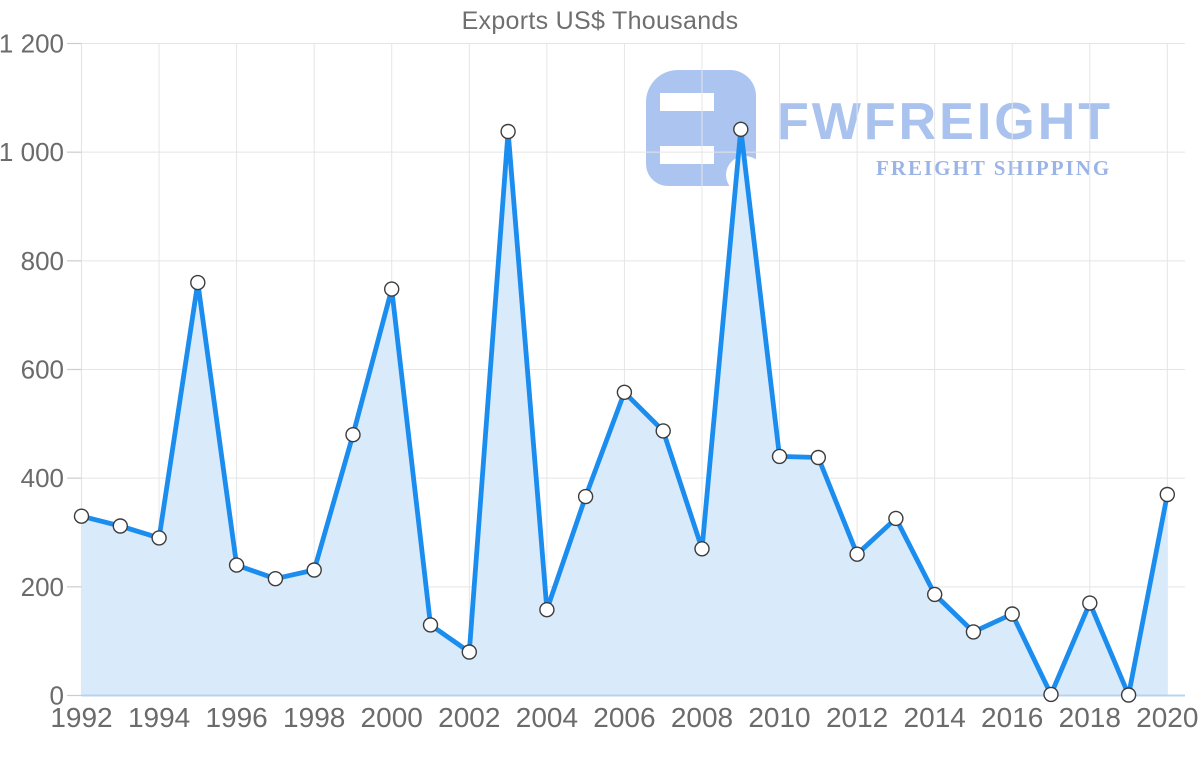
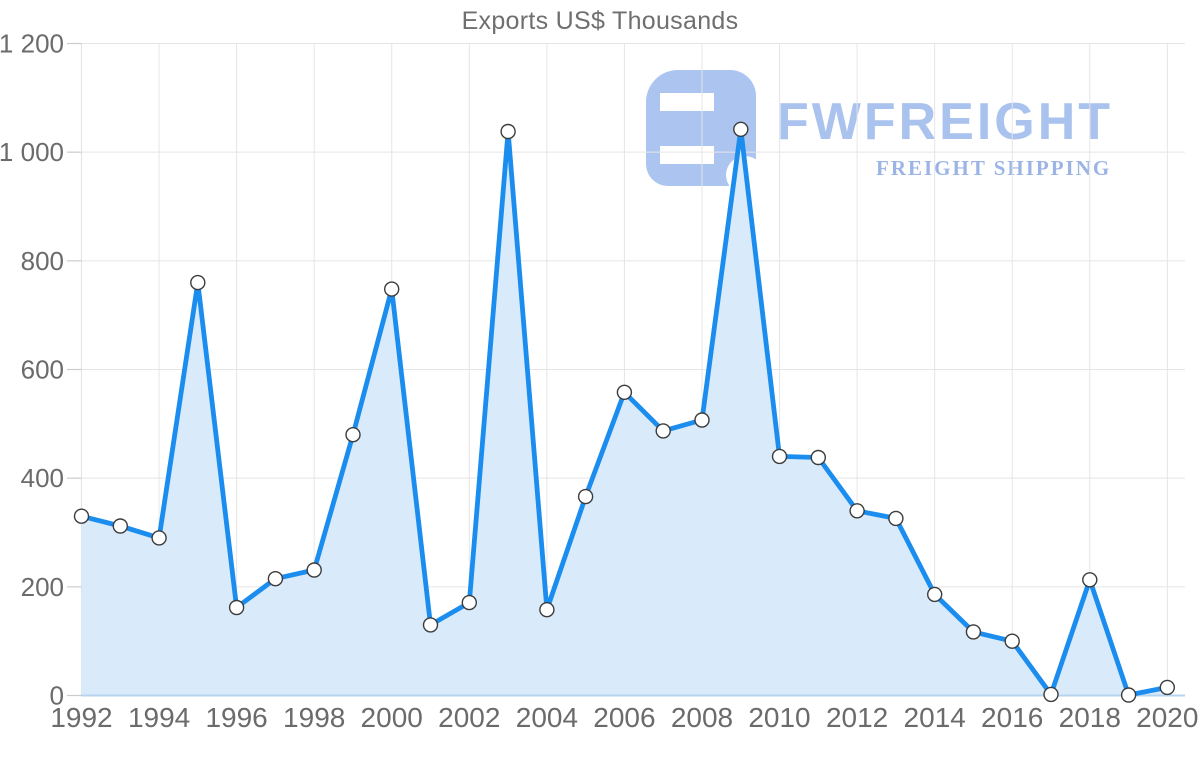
1996: 240 -> 160
2002: 80 -> 170
2008: 270 -> 510
2012: 260 -> 340
2016: 150 -> 100
2018: 170 -> 210
2020: 370 -> 20
